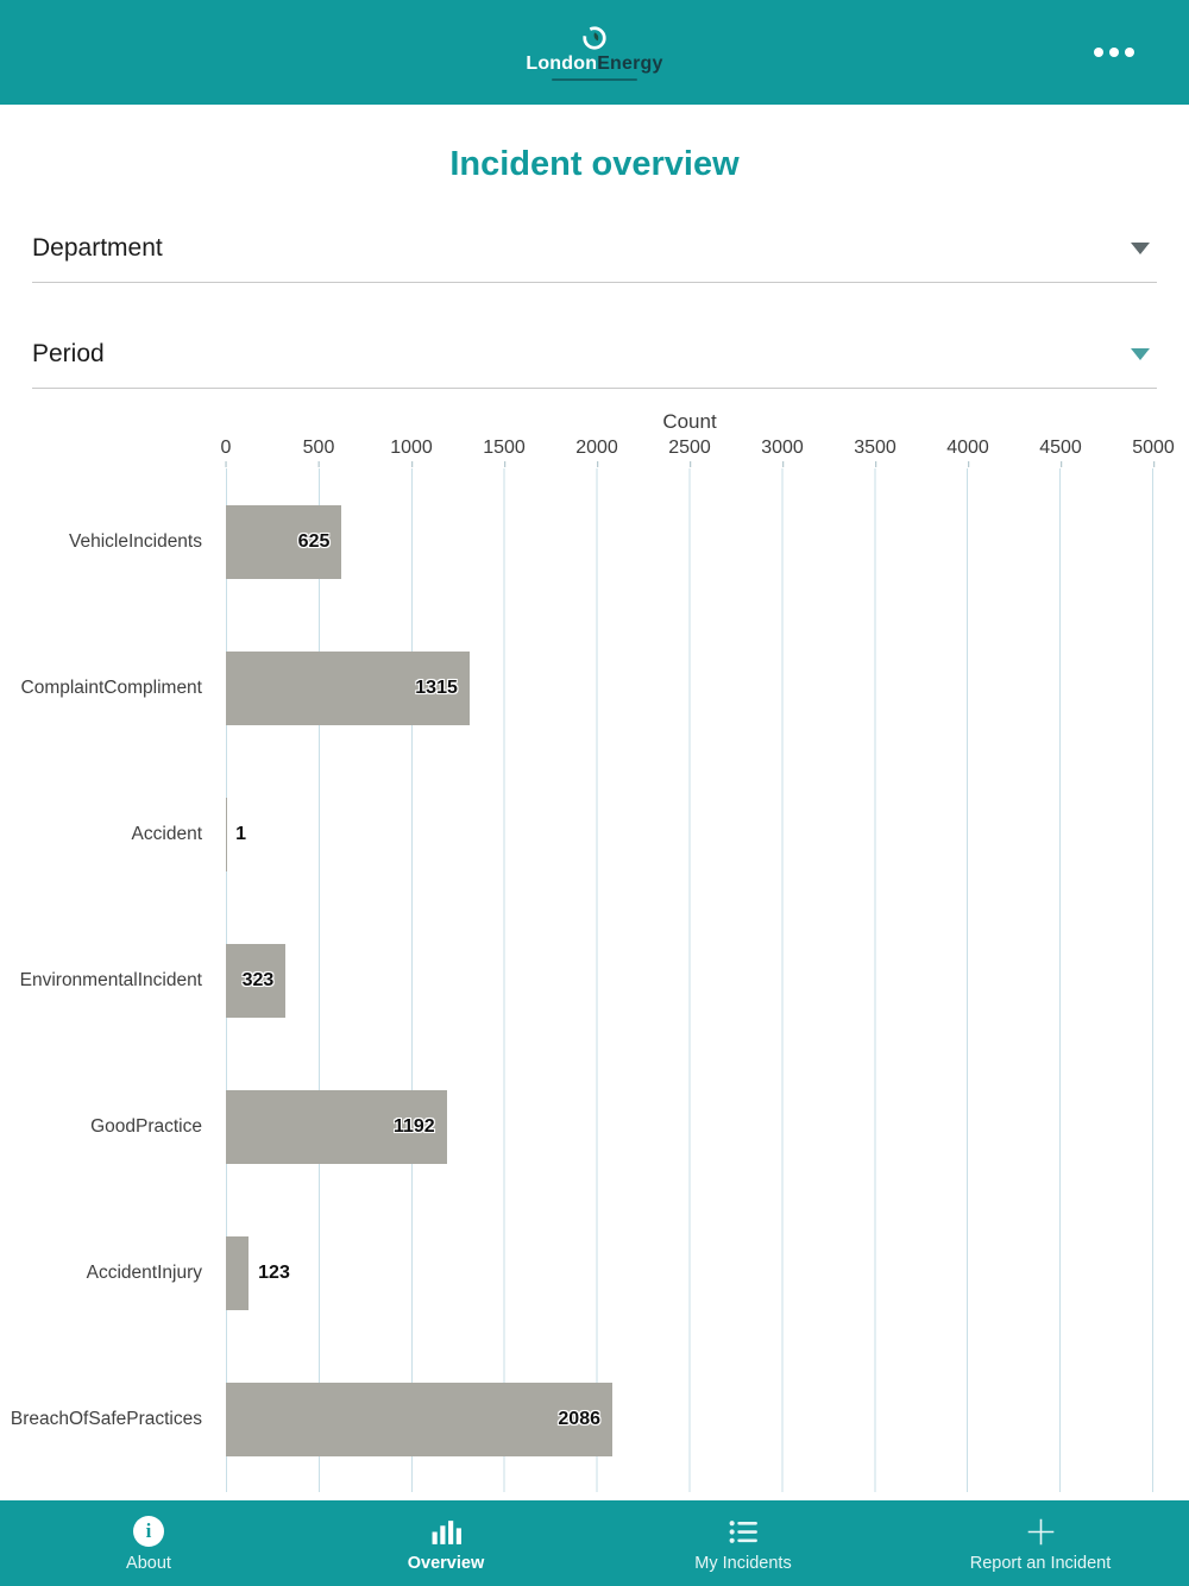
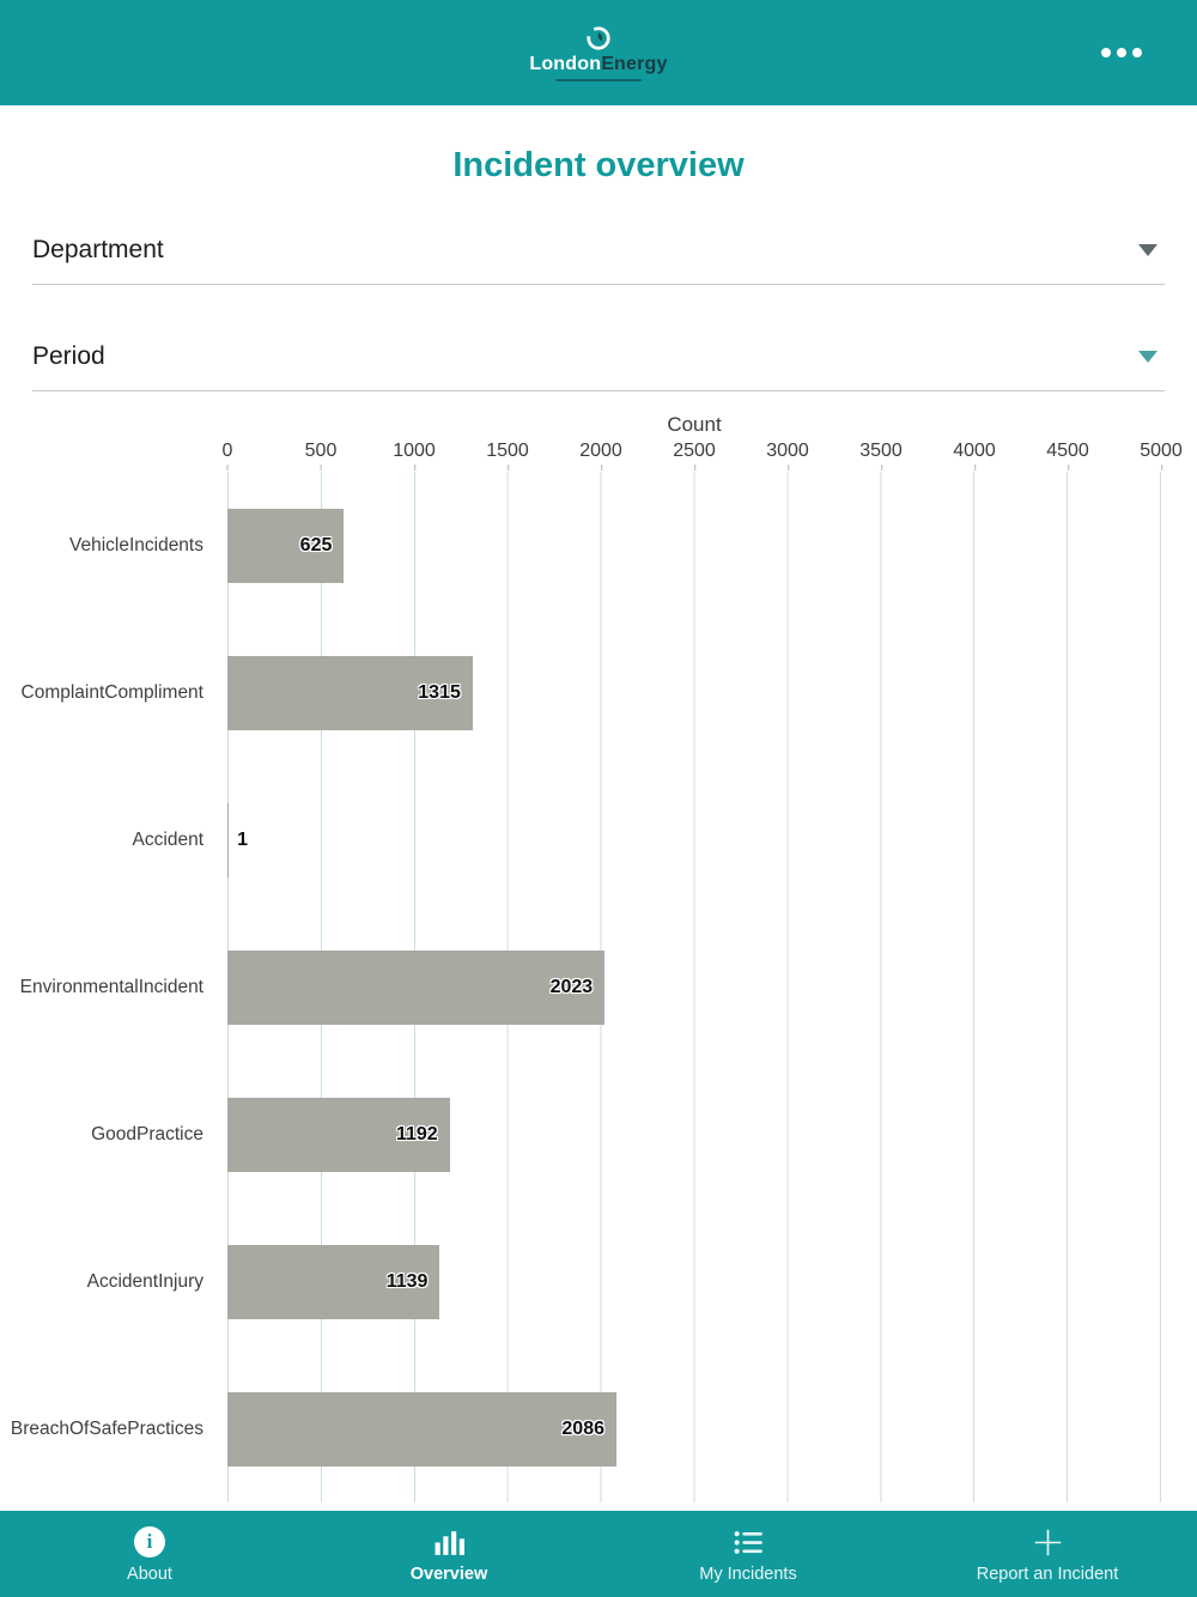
EnvironmentalIncident: 323 -> 2023
AccidentInjury: 123 -> 1139
